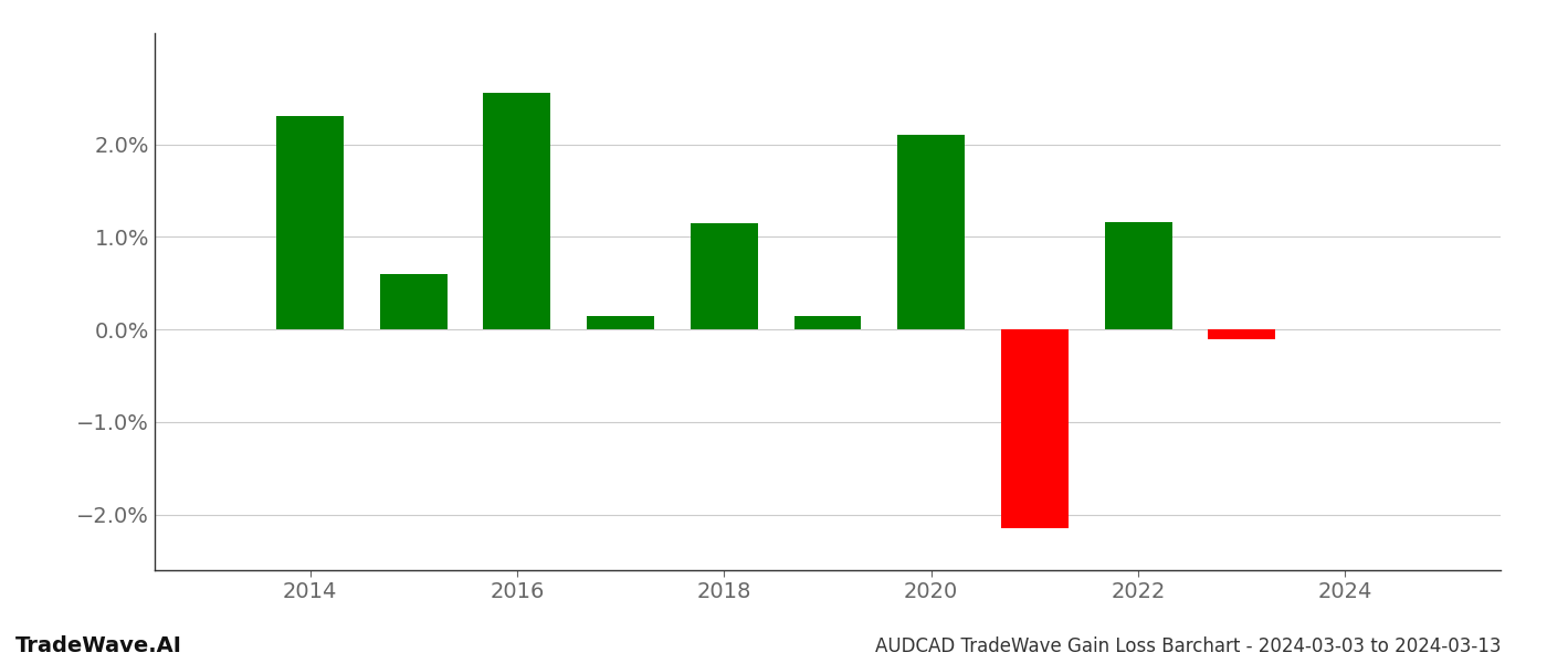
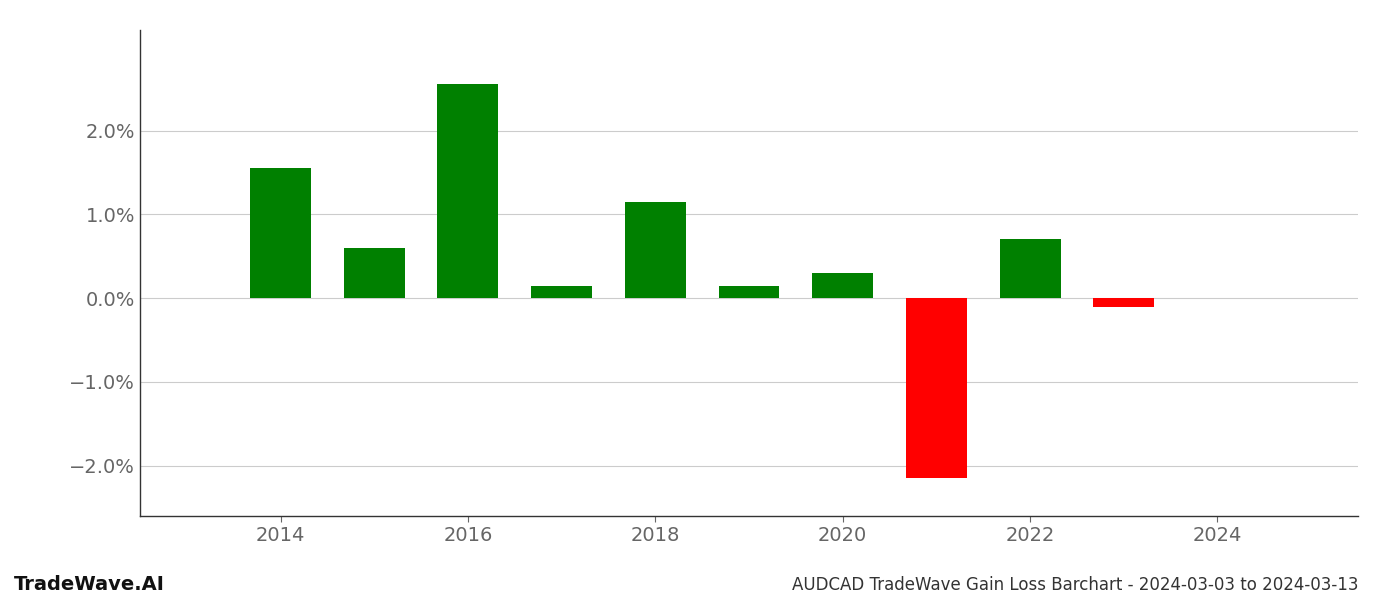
2014: 2.30% -> 1.55%
2020: 2.10% -> 0.30%
2022: 1.16% -> 0.70%
